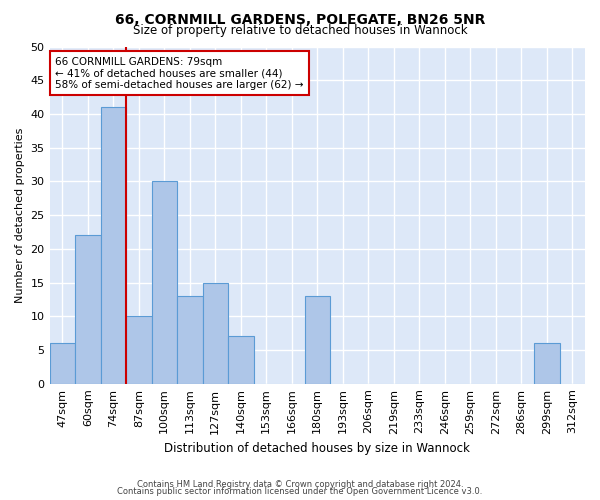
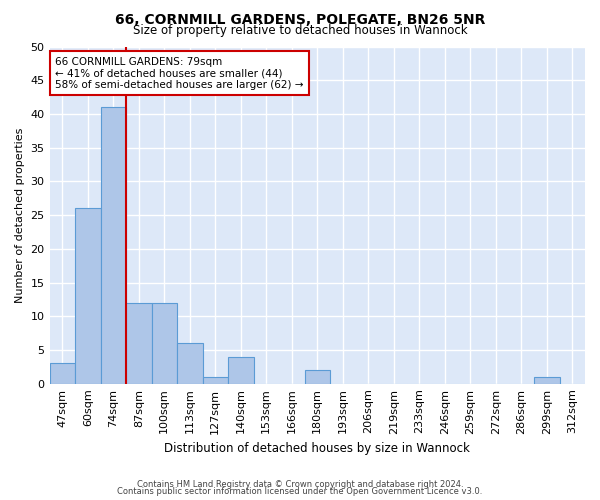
47sqm: 6 -> 3
60sqm: 22 -> 26
87sqm: 10 -> 12
100sqm: 30 -> 12
113sqm: 13 -> 6
127sqm: 15 -> 1
140sqm: 7 -> 4
180sqm: 13 -> 2
299sqm: 6 -> 1
